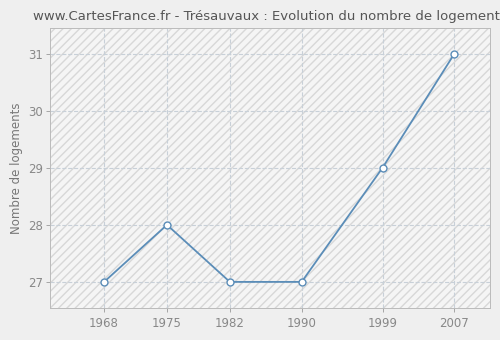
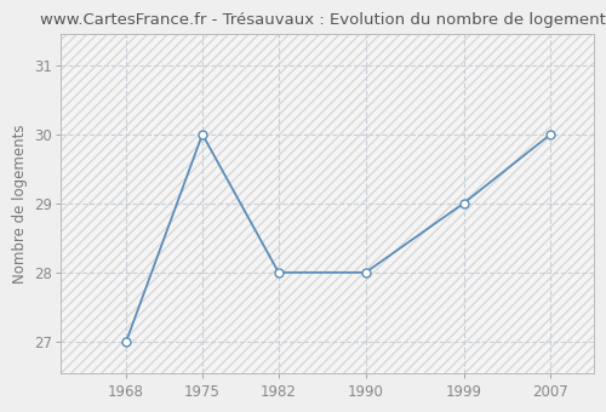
1975: 28 -> 30
1982: 27 -> 28
1990: 27 -> 28
2007: 31 -> 30
